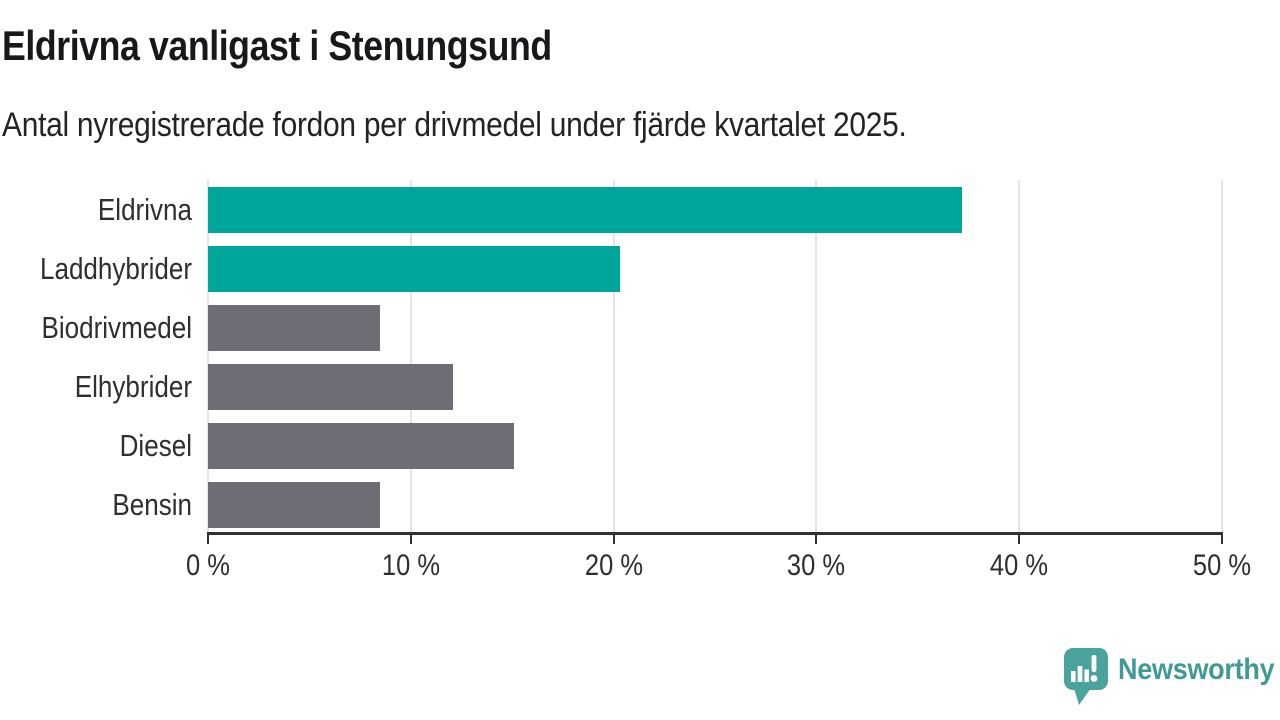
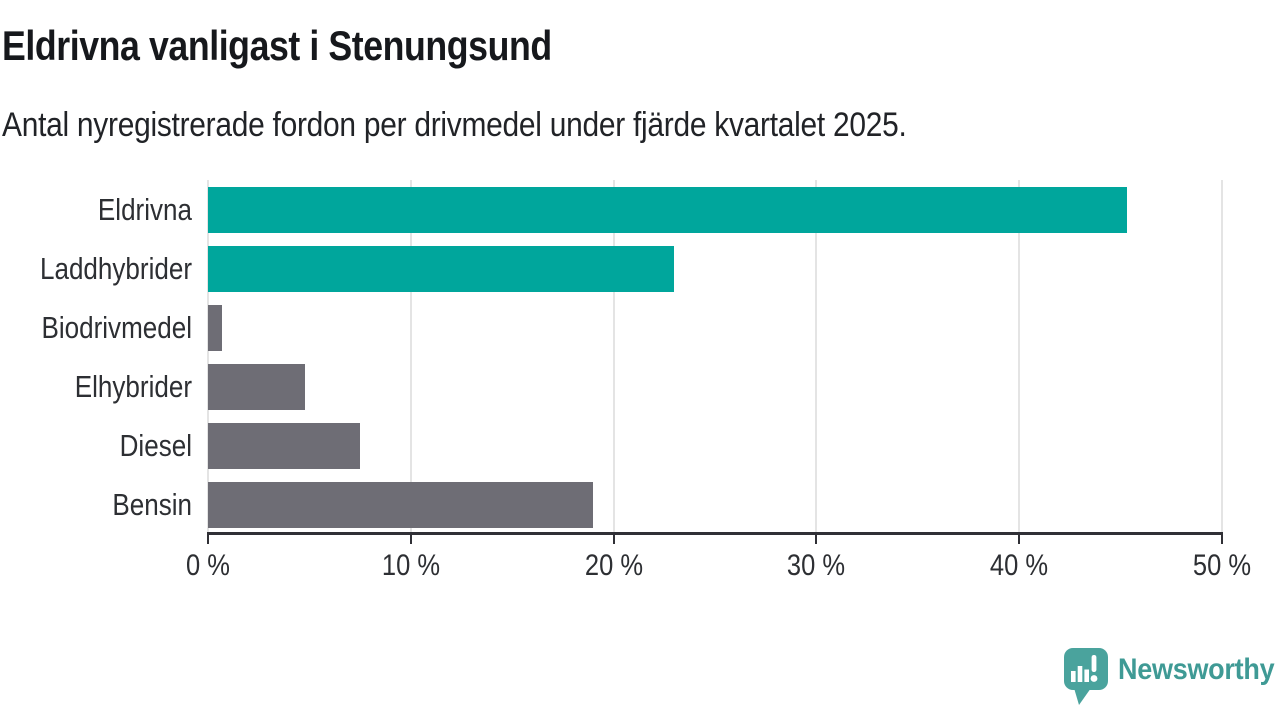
Eldrivna: 37.2% -> 45.3%
Laddhybrider: 20.3% -> 23.0%
Biodrivmedel: 8.5% -> 0.7%
Elhybrider: 12.1% -> 4.8%
Diesel: 15.1% -> 7.5%
Bensin: 8.5% -> 19.0%
